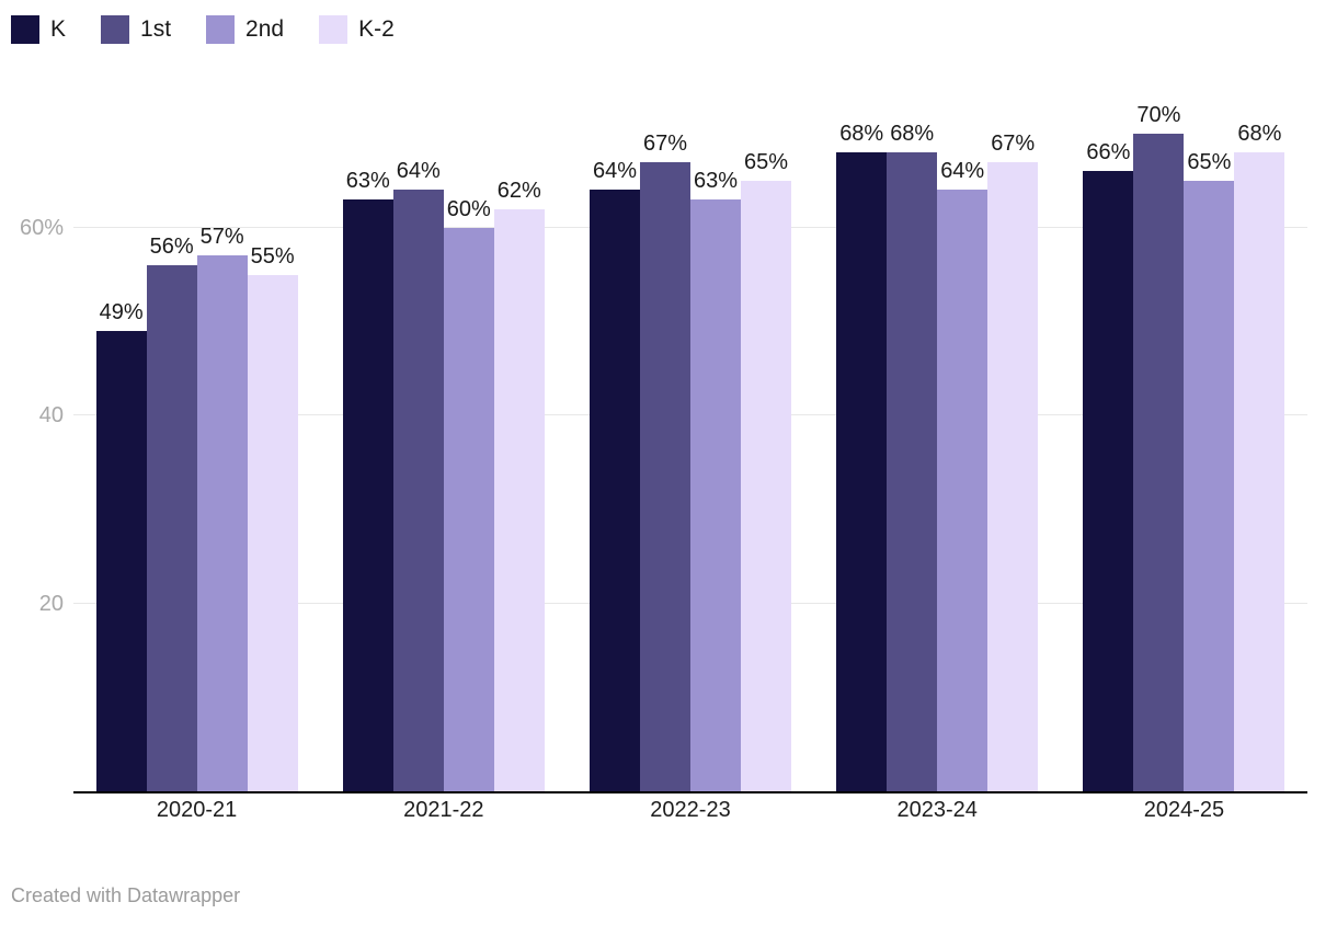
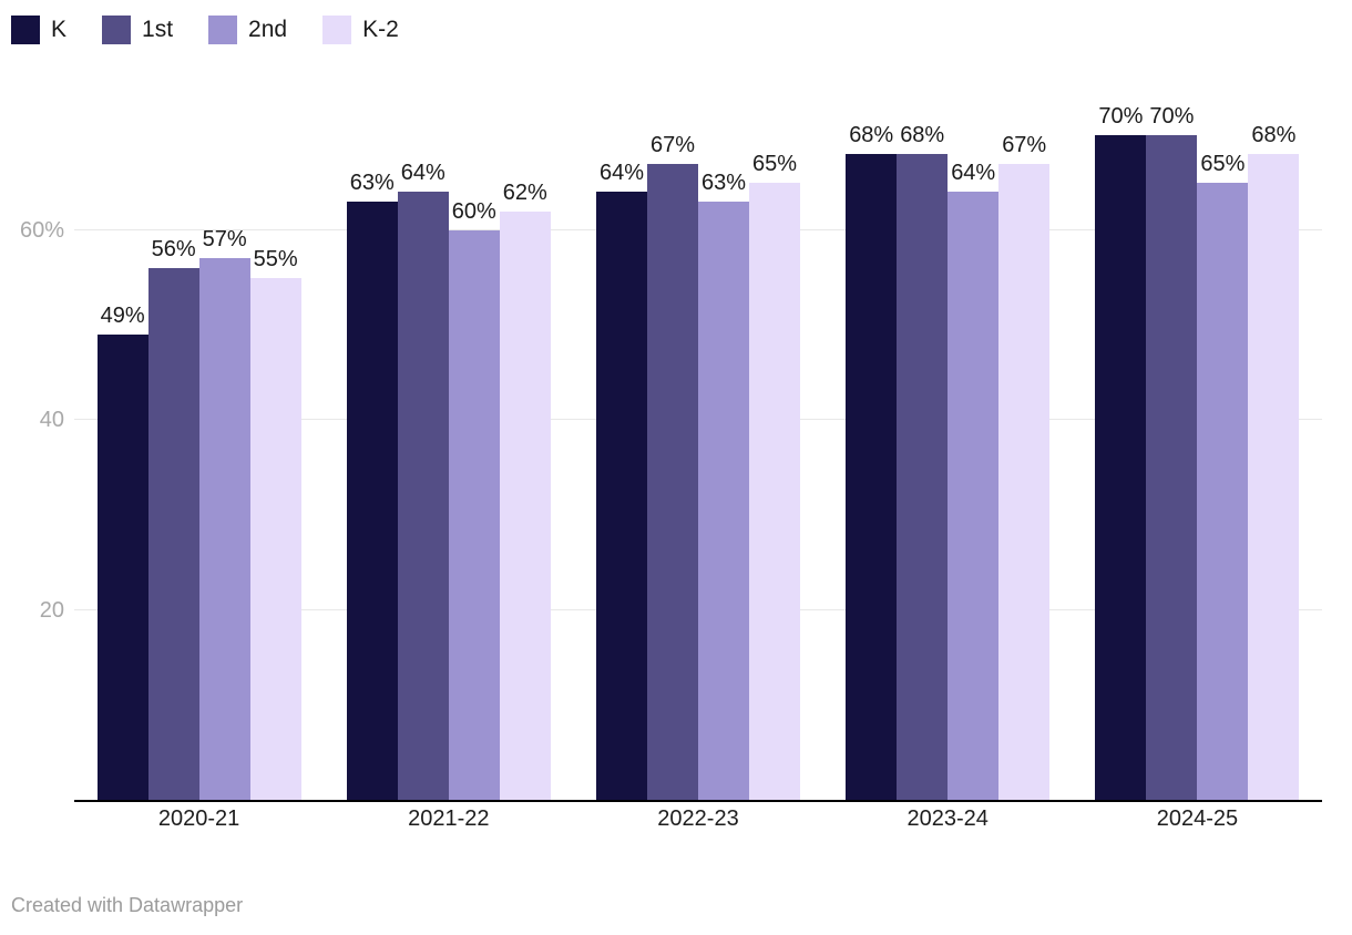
K/2024-25: 66% -> 70%
